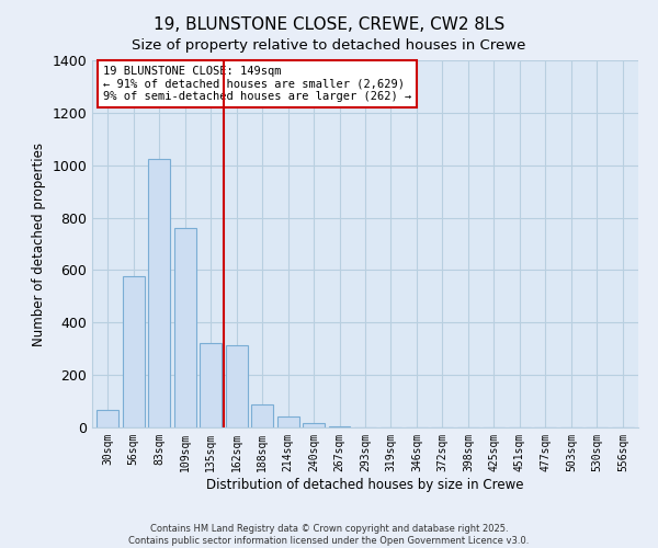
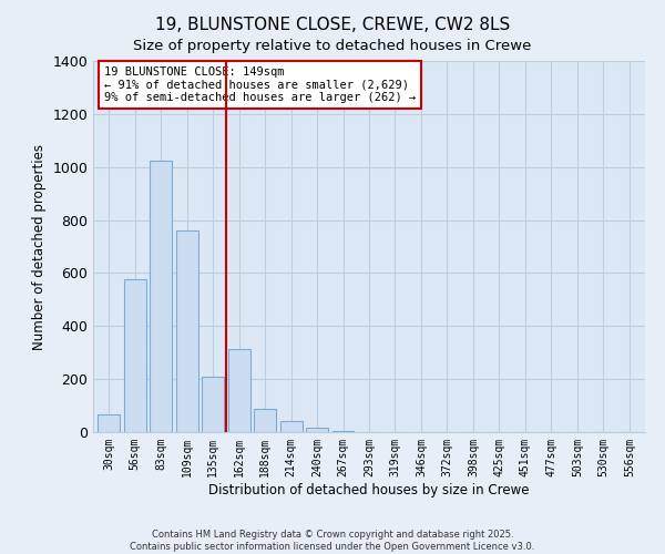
135sqm: 320 -> 210
